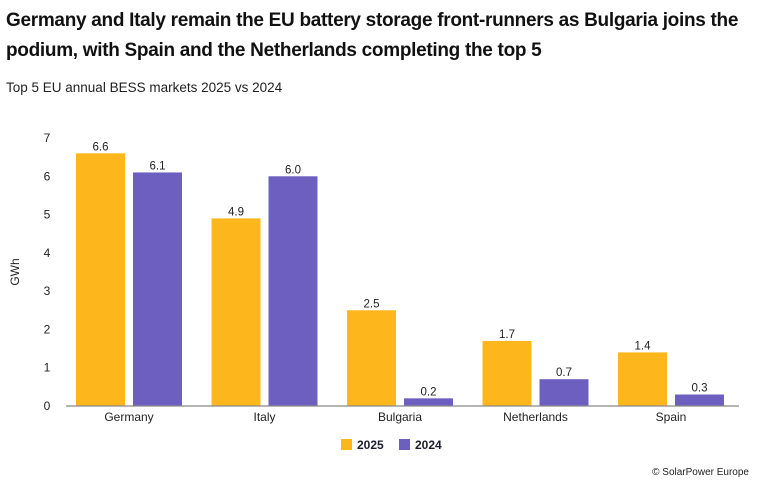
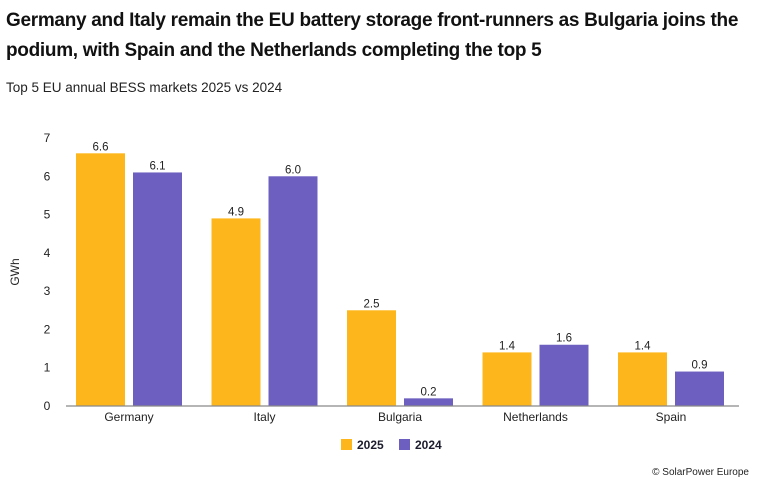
2025/Netherlands: 1.7 -> 1.4
2024/Netherlands: 0.7 -> 1.6
2024/Spain: 0.3 -> 0.9
